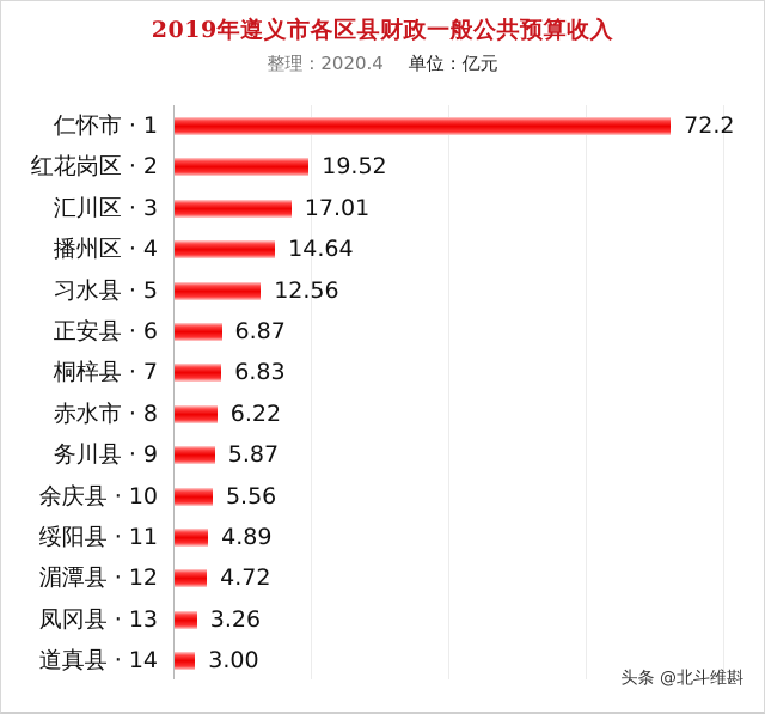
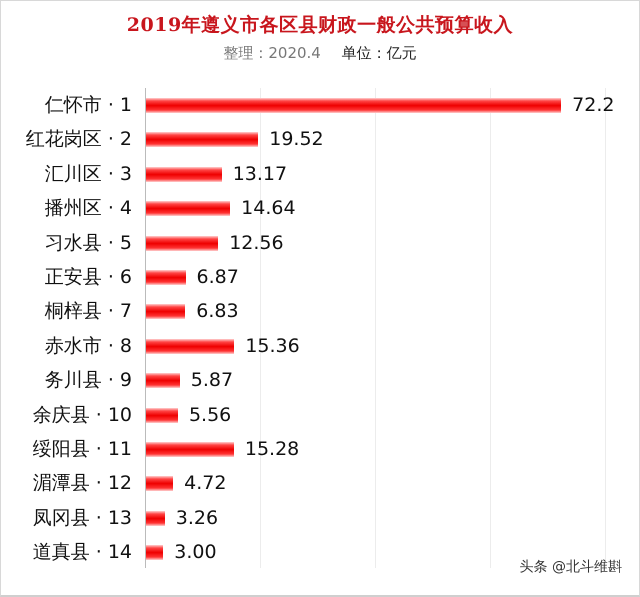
汇川区 · 3: 17.01 -> 13.17
赤水市 · 8: 6.22 -> 15.36
绥阳县 · 11: 4.89 -> 15.28
